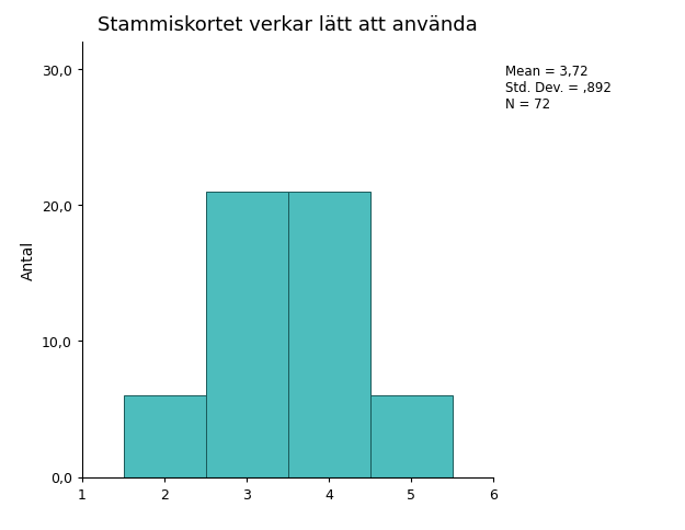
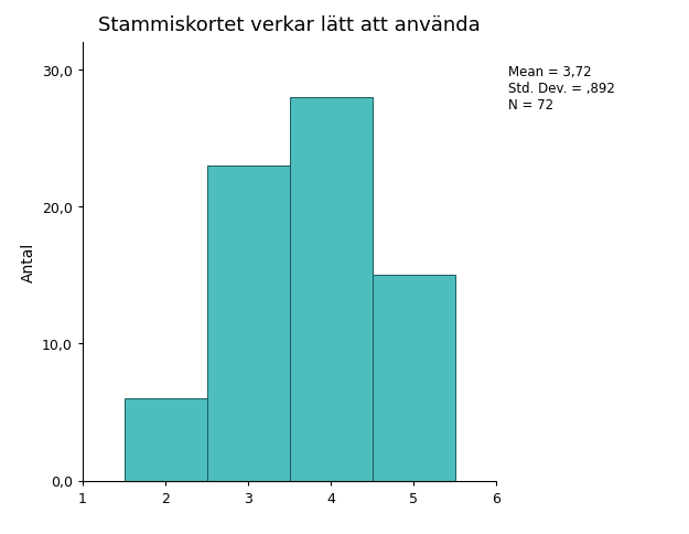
3: 21 -> 23
4: 21 -> 28
5: 6 -> 15
